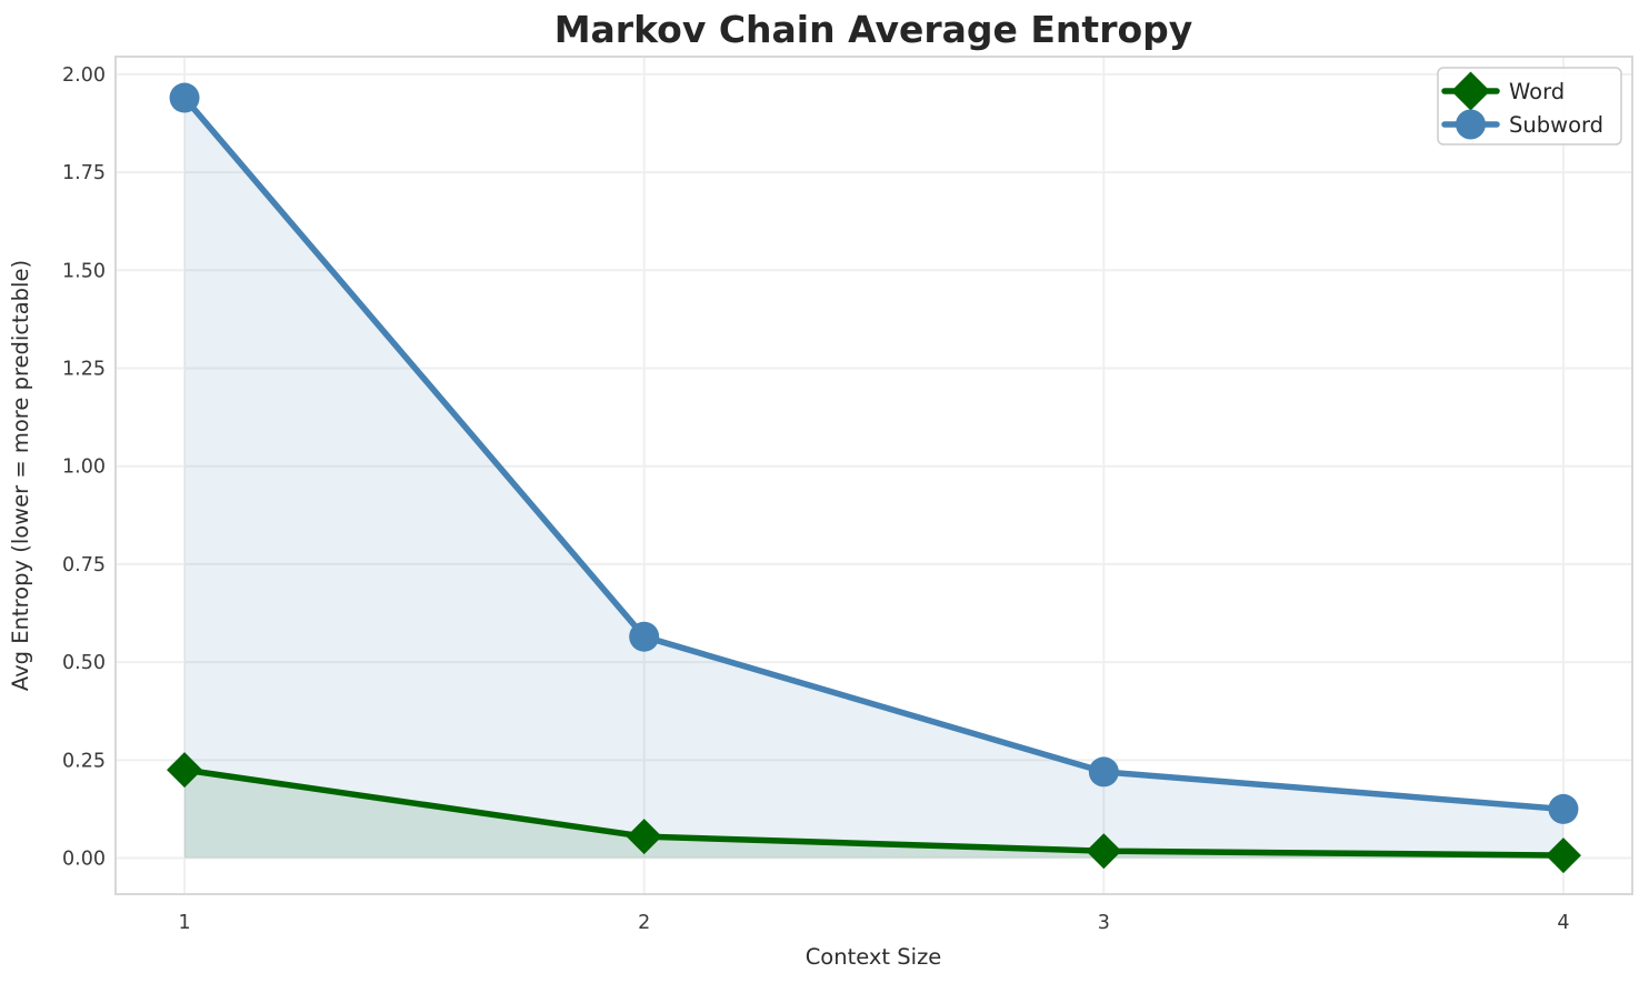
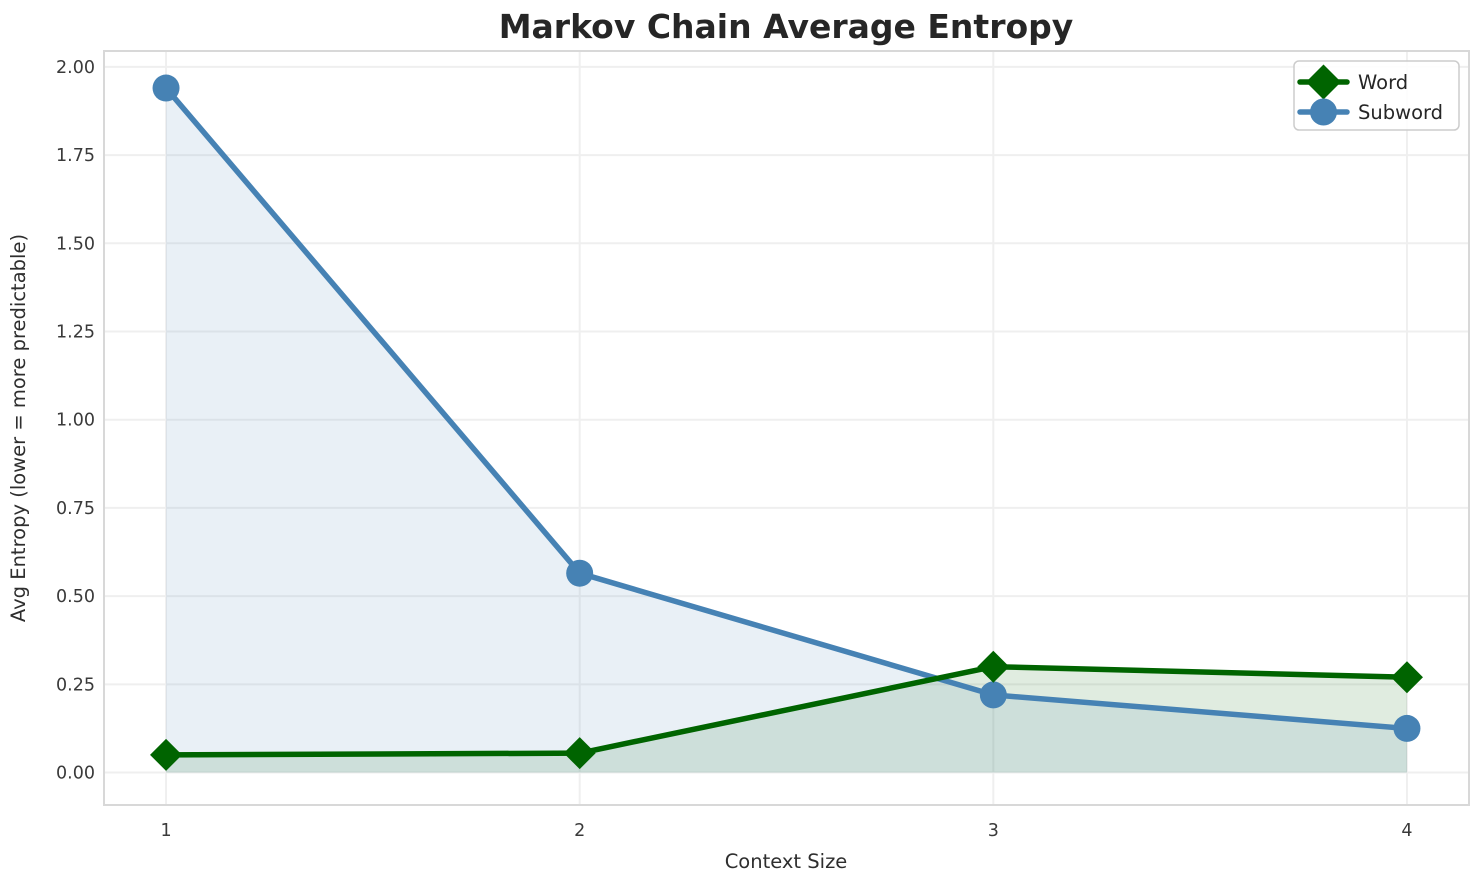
Word/1: 0.23 -> 0.05
Word/3: 0.02 -> 0.30
Word/4: 0.01 -> 0.27
